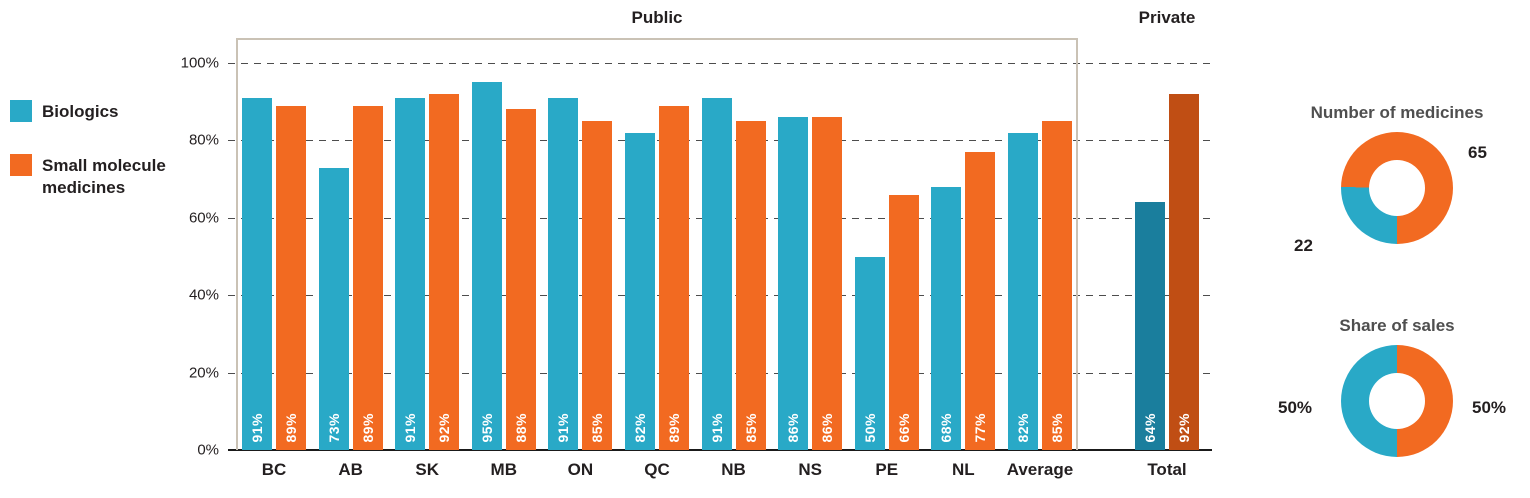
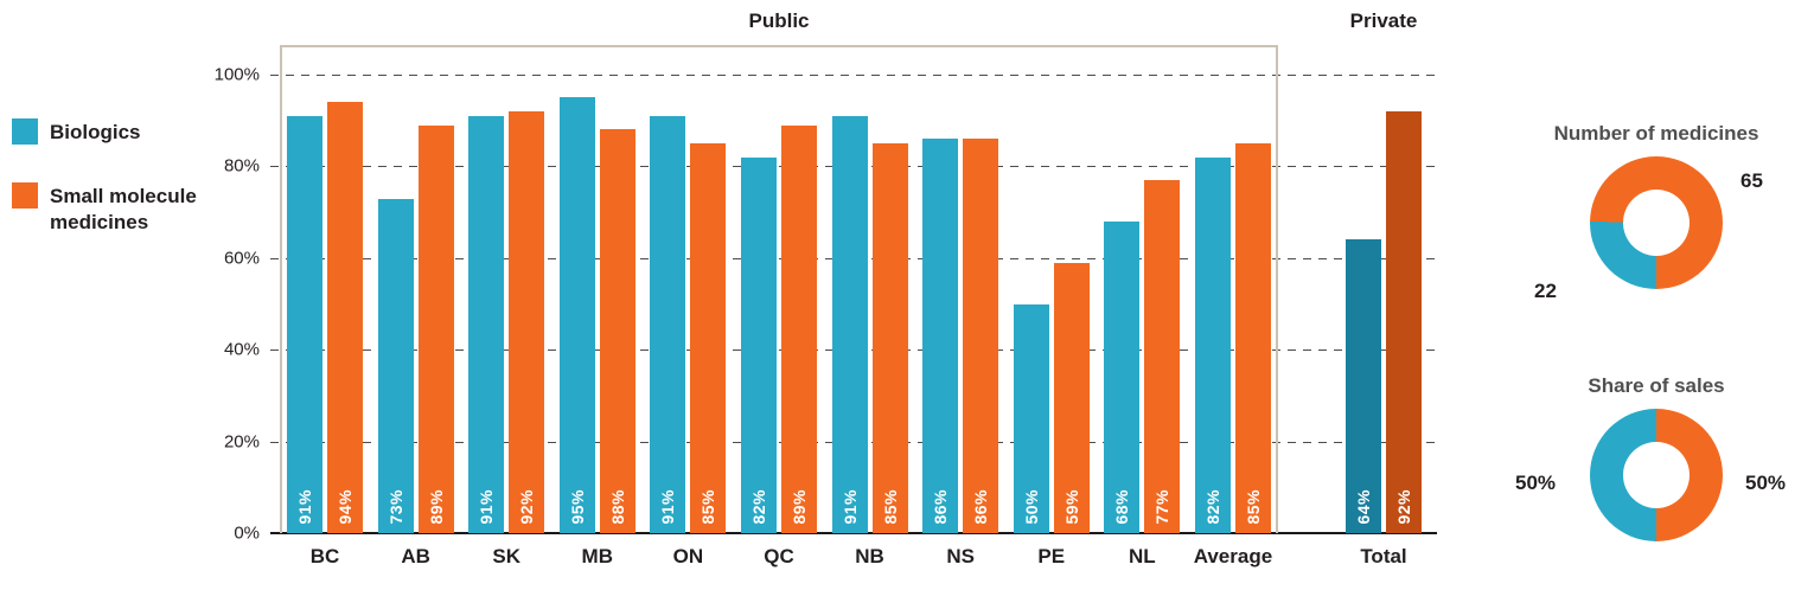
Small molecule medicines/BC: 89% -> 94%
Small molecule medicines/PE: 66% -> 59%
